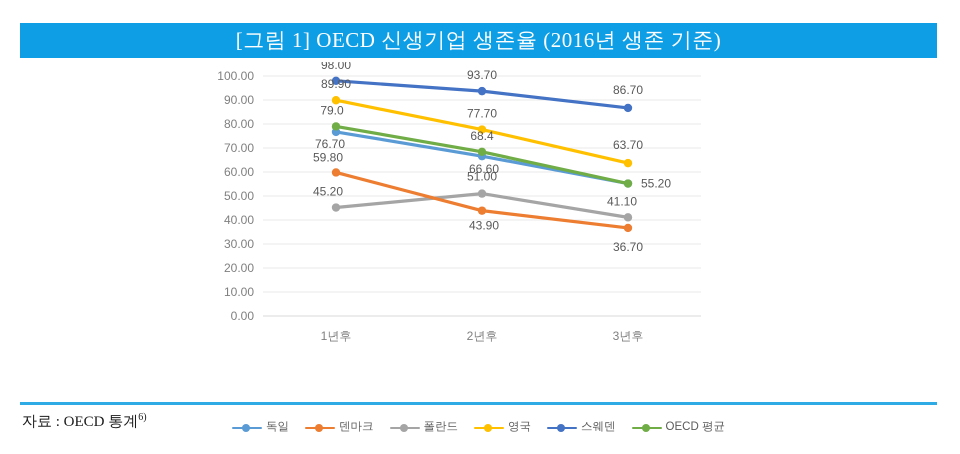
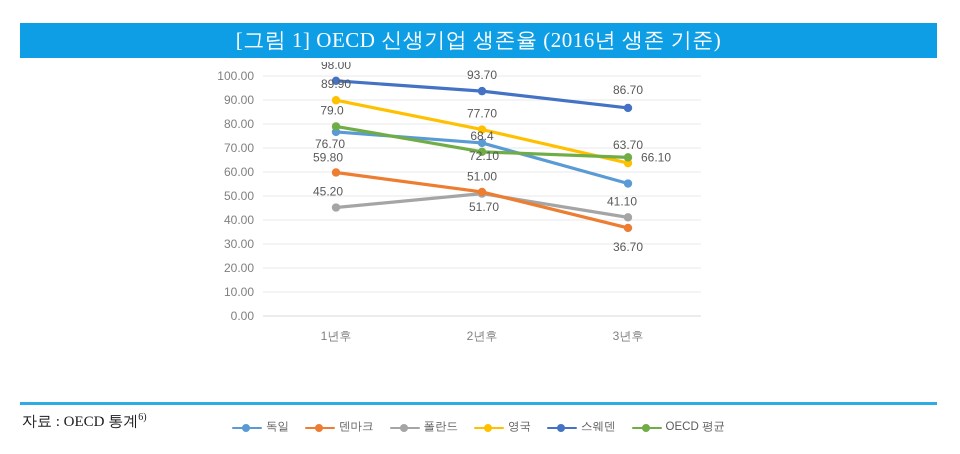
독일/2년후: 66.60 -> 72.10
덴마크/2년후: 43.90 -> 51.70
OECD 평균/3년후: 55.20 -> 66.10
